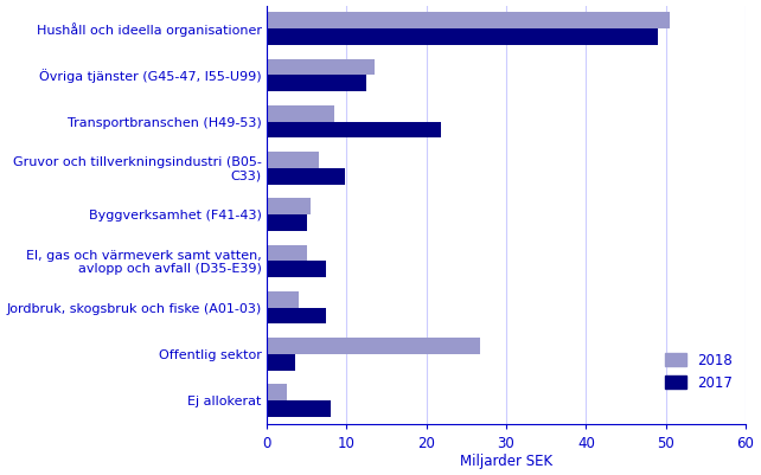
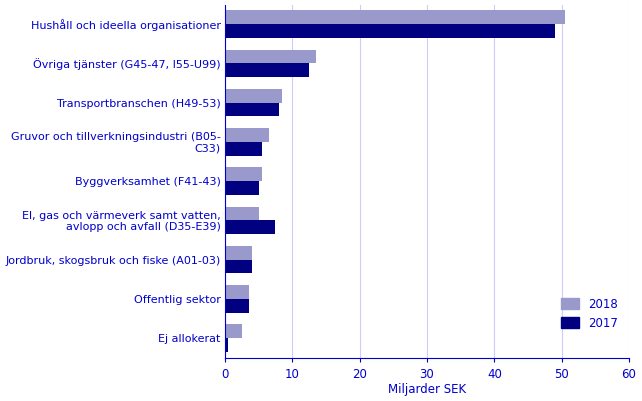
2017/Transportbranschen (H49-53): 21.8 -> 8.0
2017/Gruvor och tillverkningsindustri (B05- C33): 9.8 -> 5.5
2017/Jordbruk, skogsbruk och fiske (A01-03): 7.4 -> 4.0
2018/Offentlig sektor: 26.8 -> 3.5
2017/Ej allokerat: 8.0 -> 0.5
